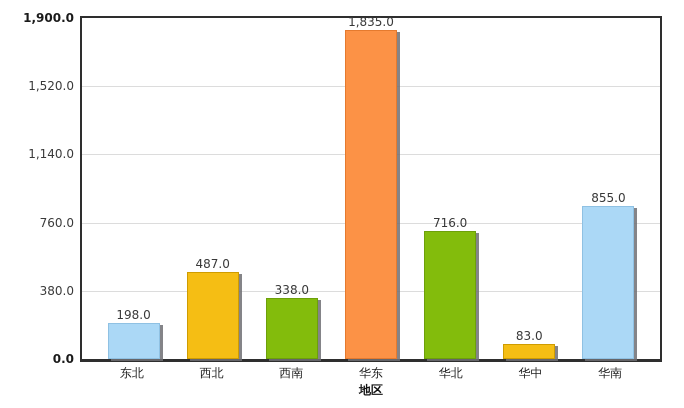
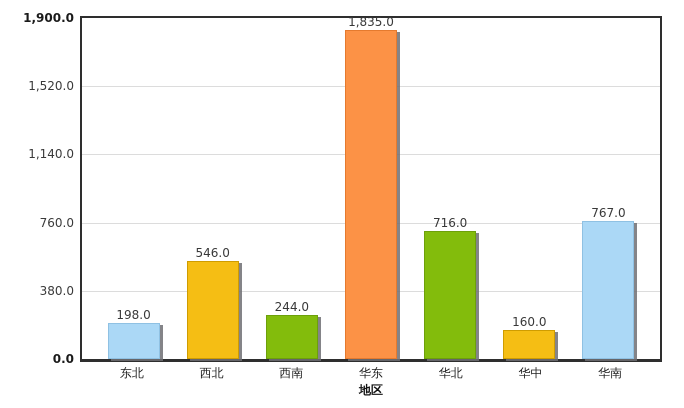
西北: 487.0 -> 546.0
西南: 338.0 -> 244.0
华中: 83.0 -> 160.0
华南: 855.0 -> 767.0
